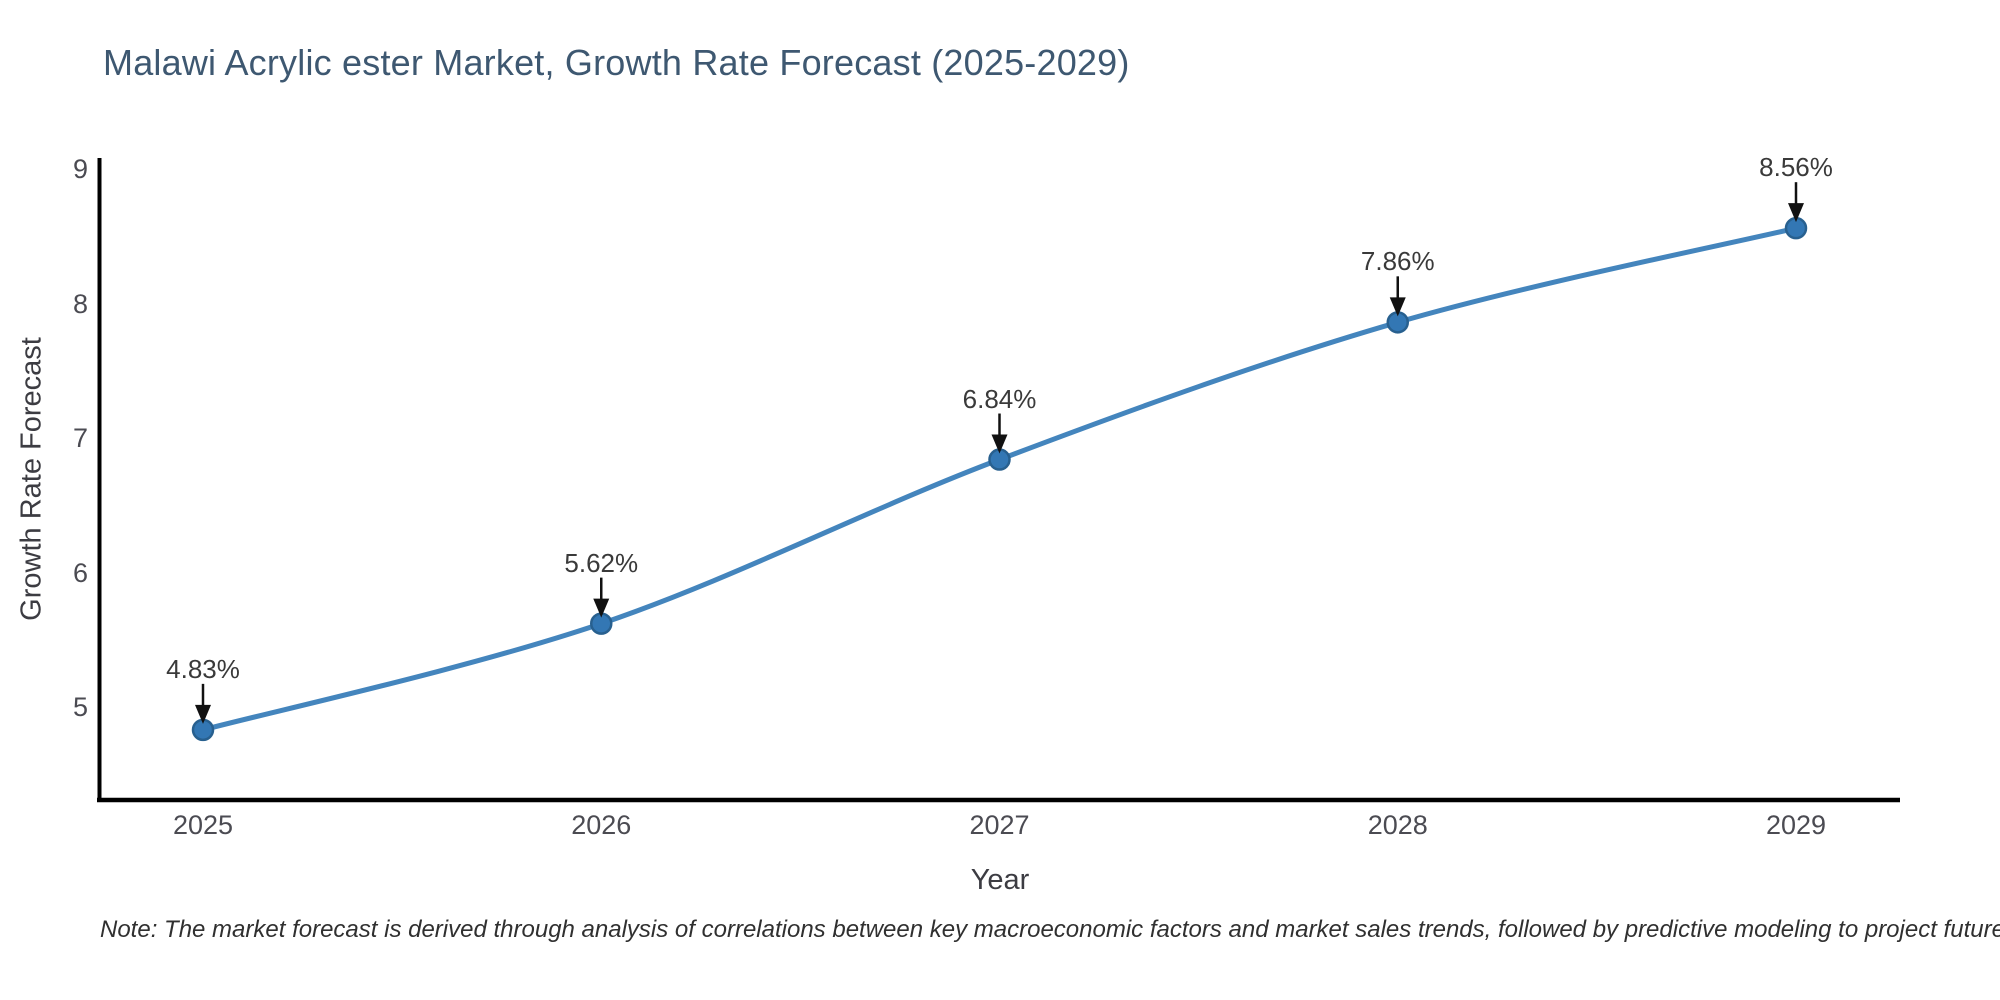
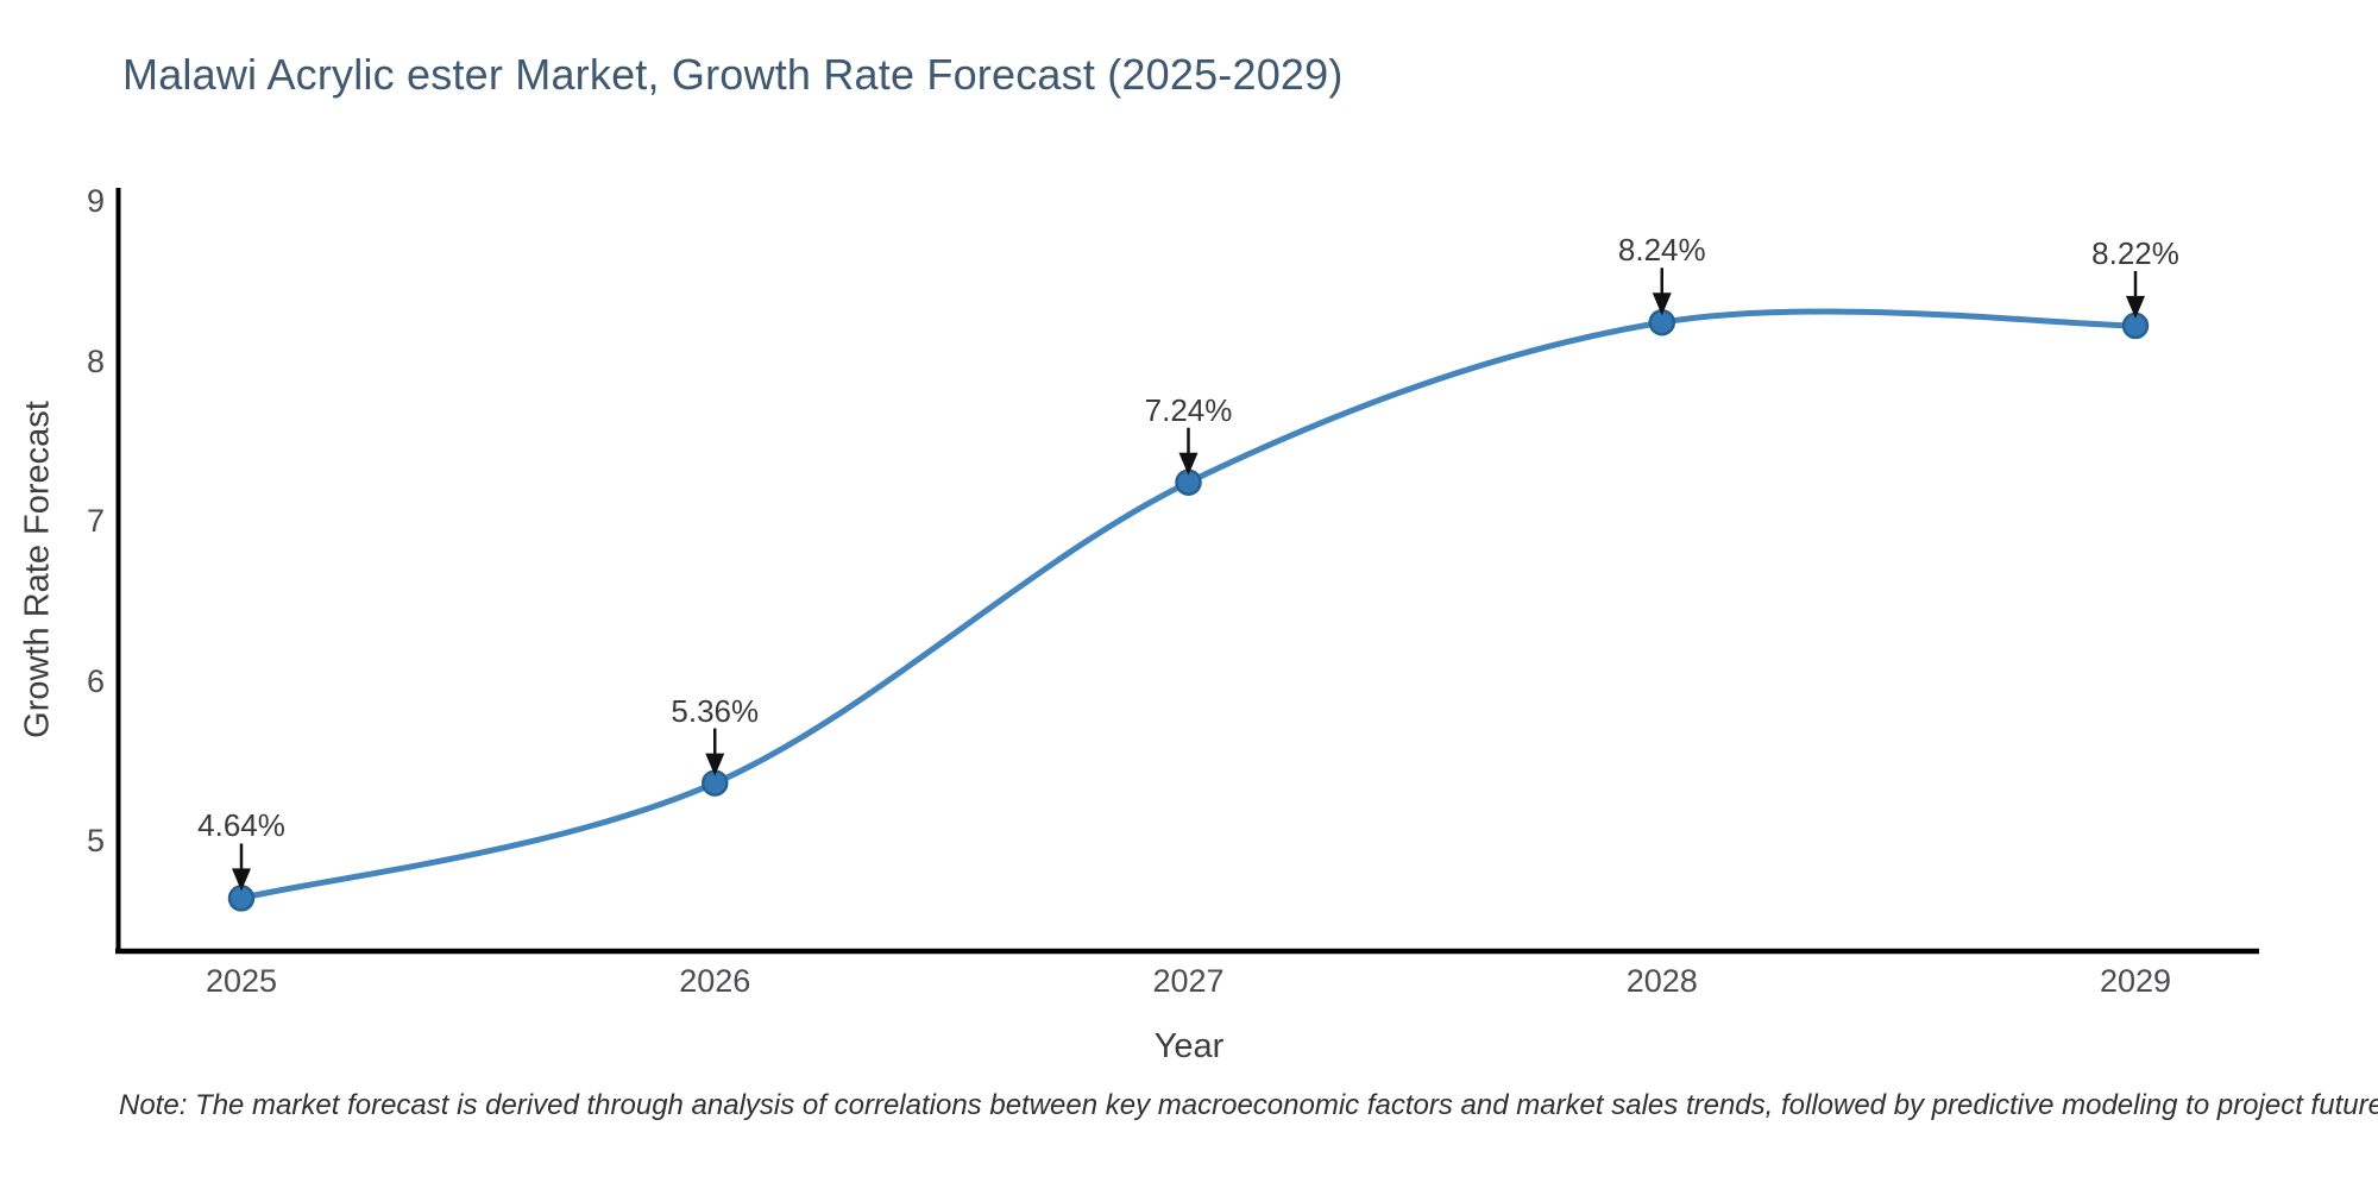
2025: 4.83% -> 4.64%
2026: 5.62% -> 5.36%
2027: 6.84% -> 7.24%
2028: 7.86% -> 8.24%
2029: 8.56% -> 8.22%
